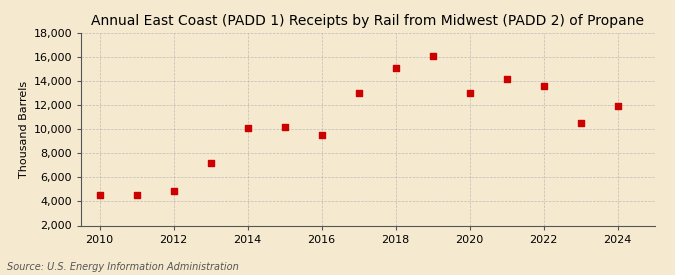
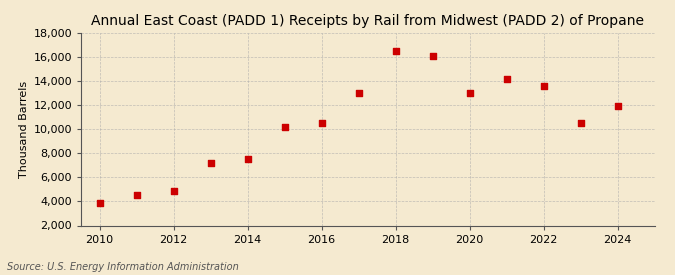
2010: 4,500 -> 3,900
2014: 10,100 -> 7,500
2016: 9,500 -> 10,500
2018: 15,100 -> 16,500
